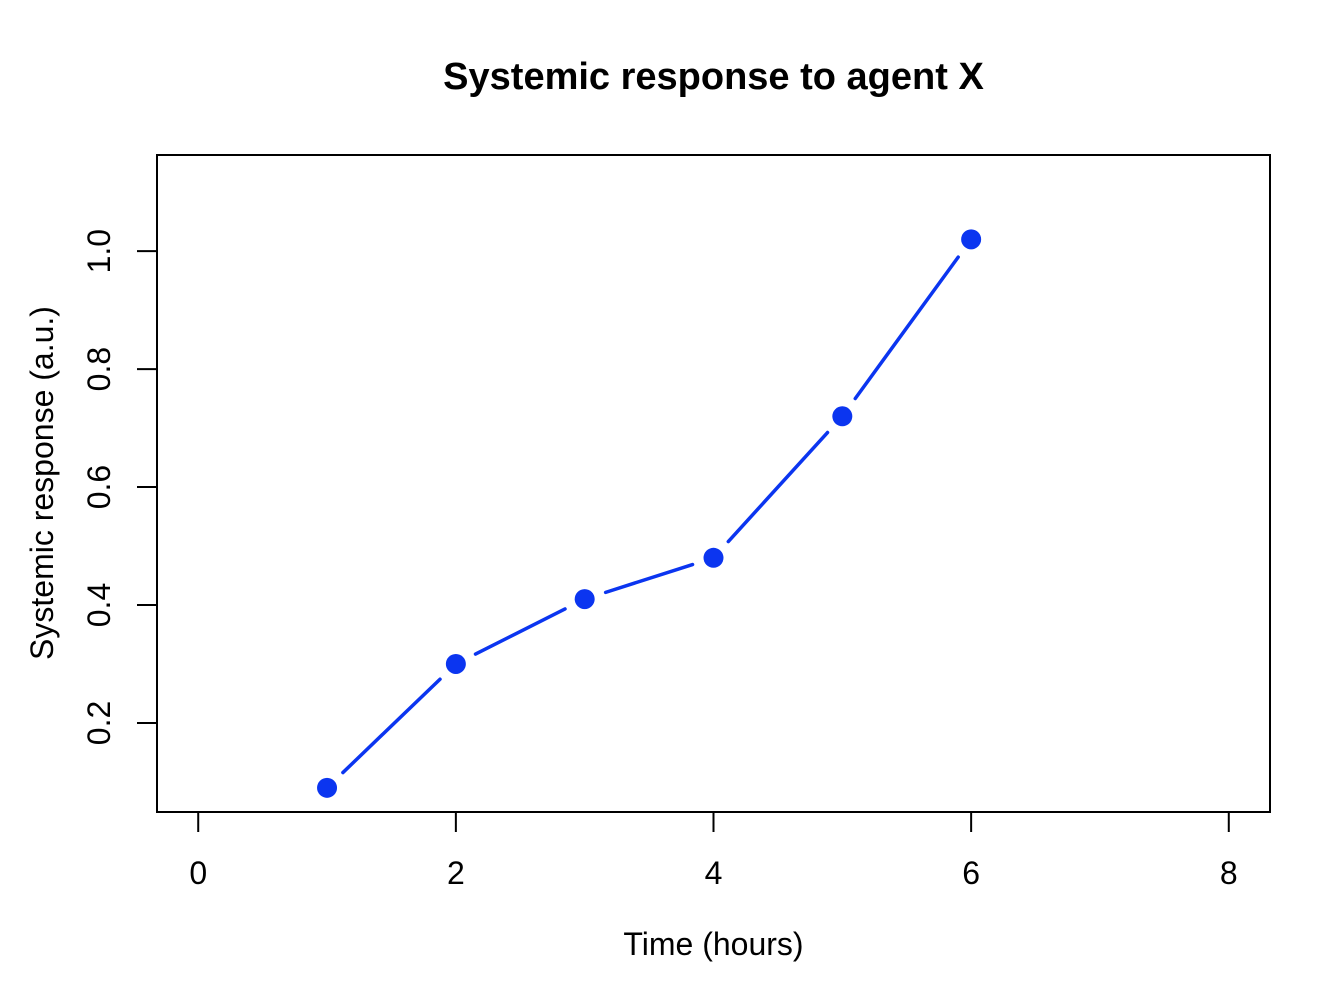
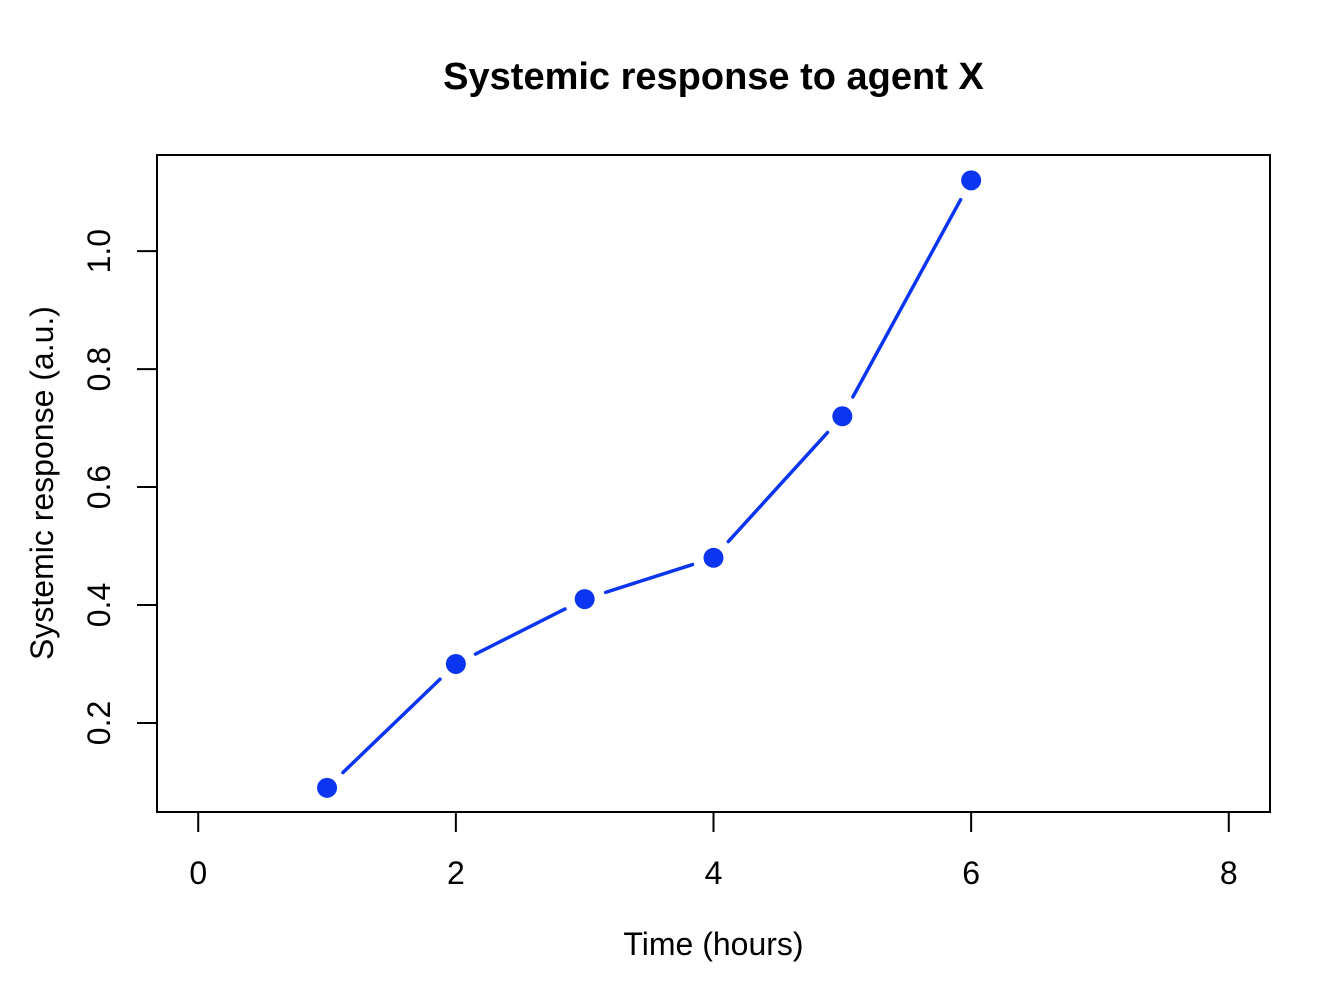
6: 1.02 -> 1.12
